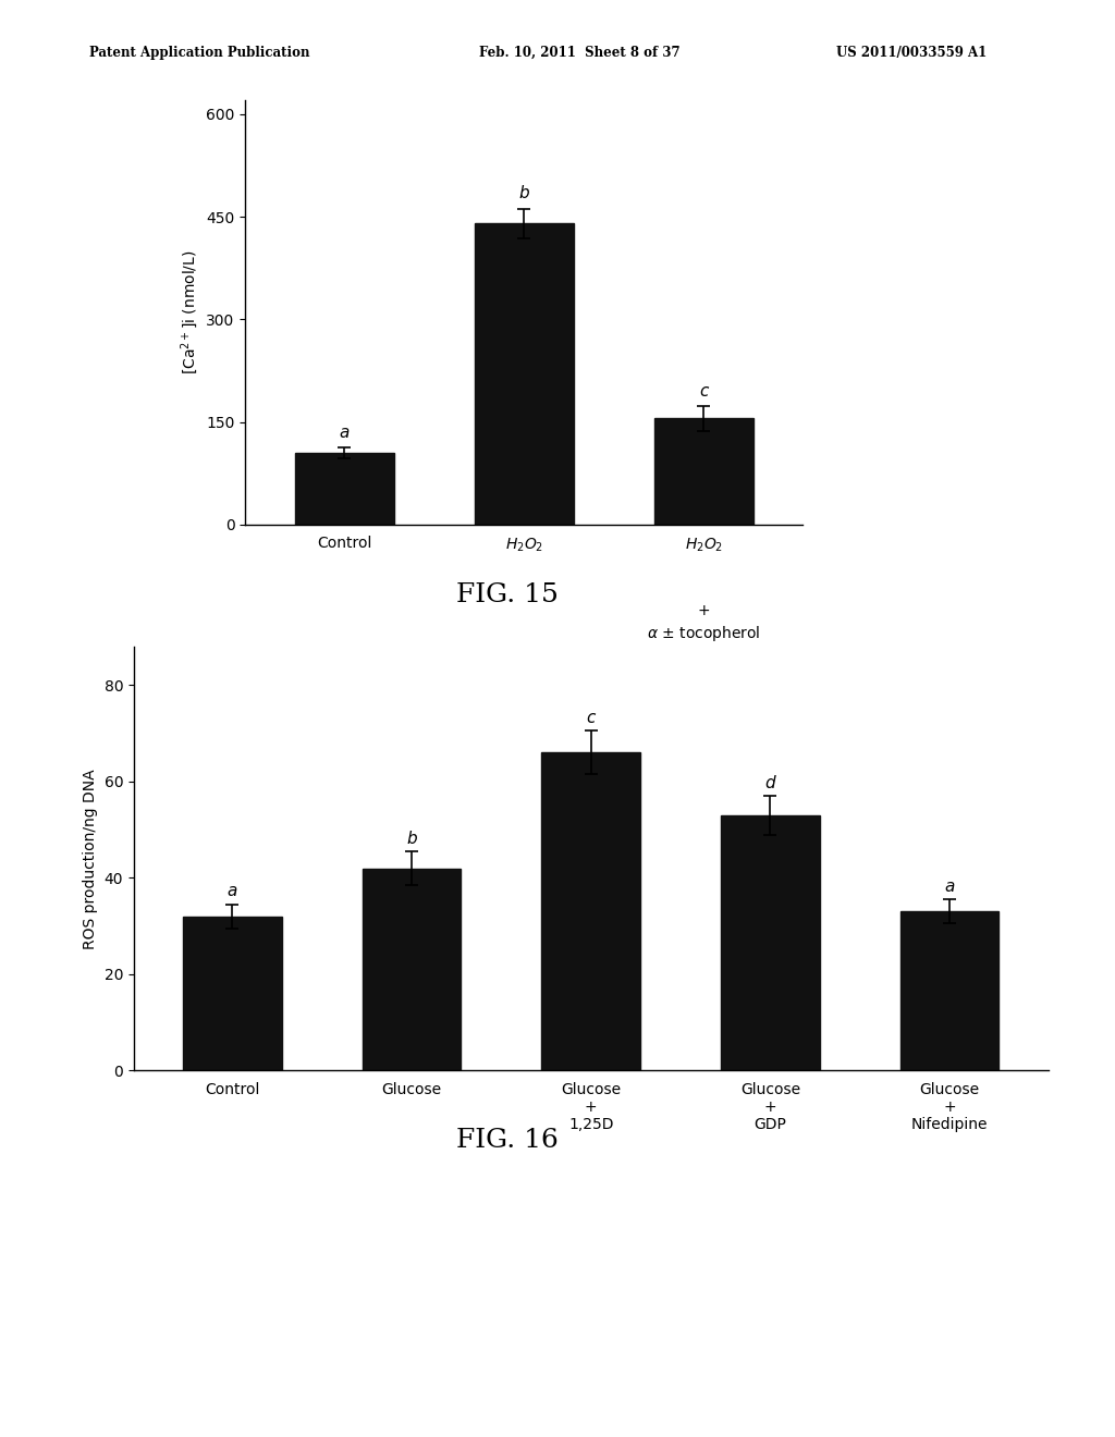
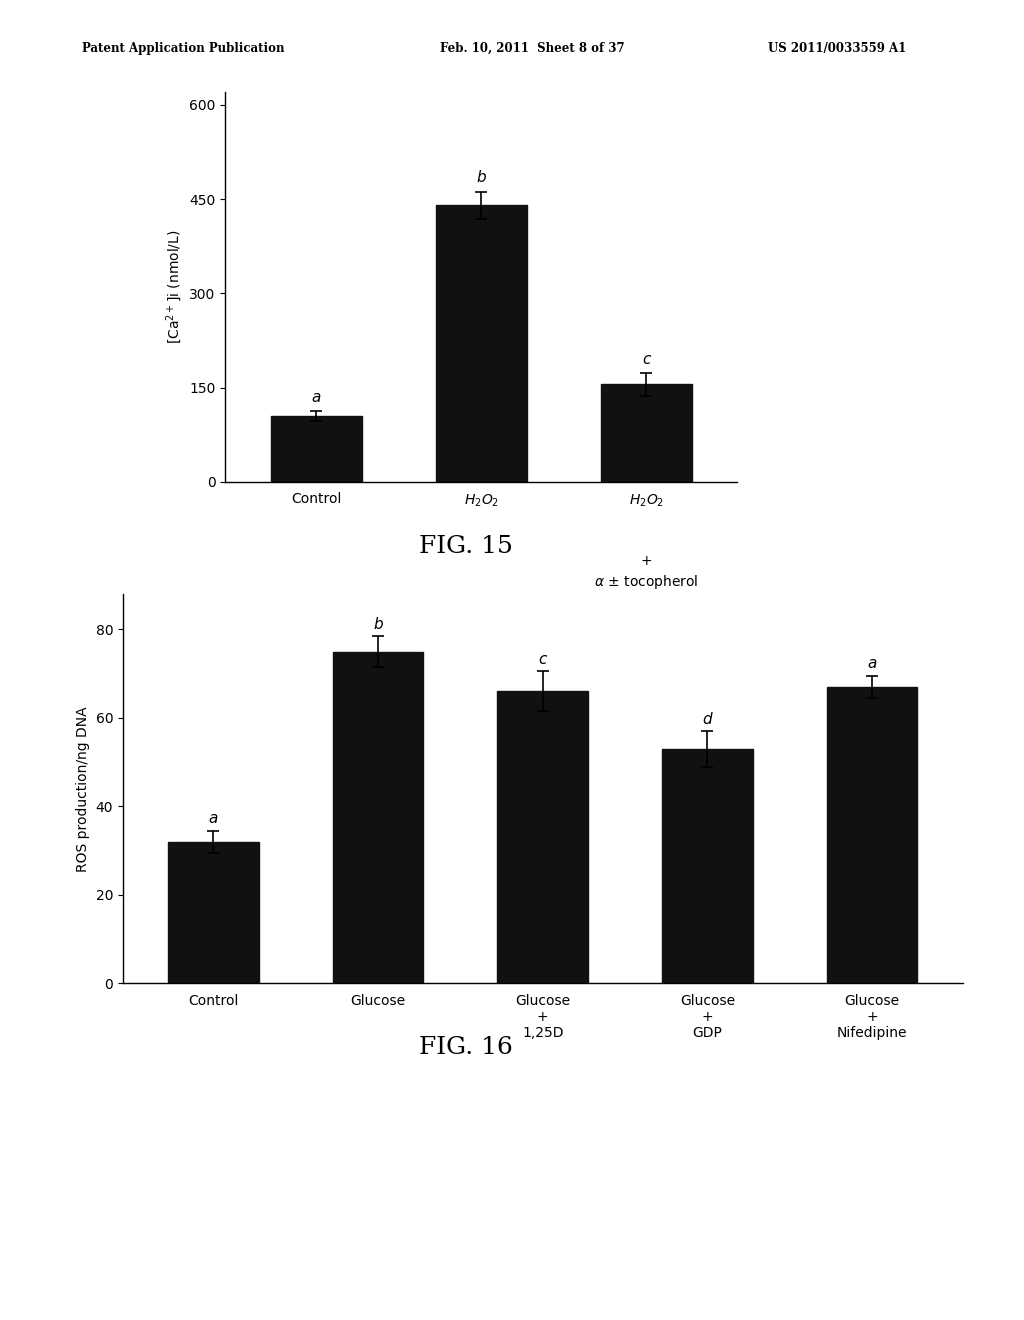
Glucose: 42 -> 75
Glucose + Nifedipine: 33 -> 67
